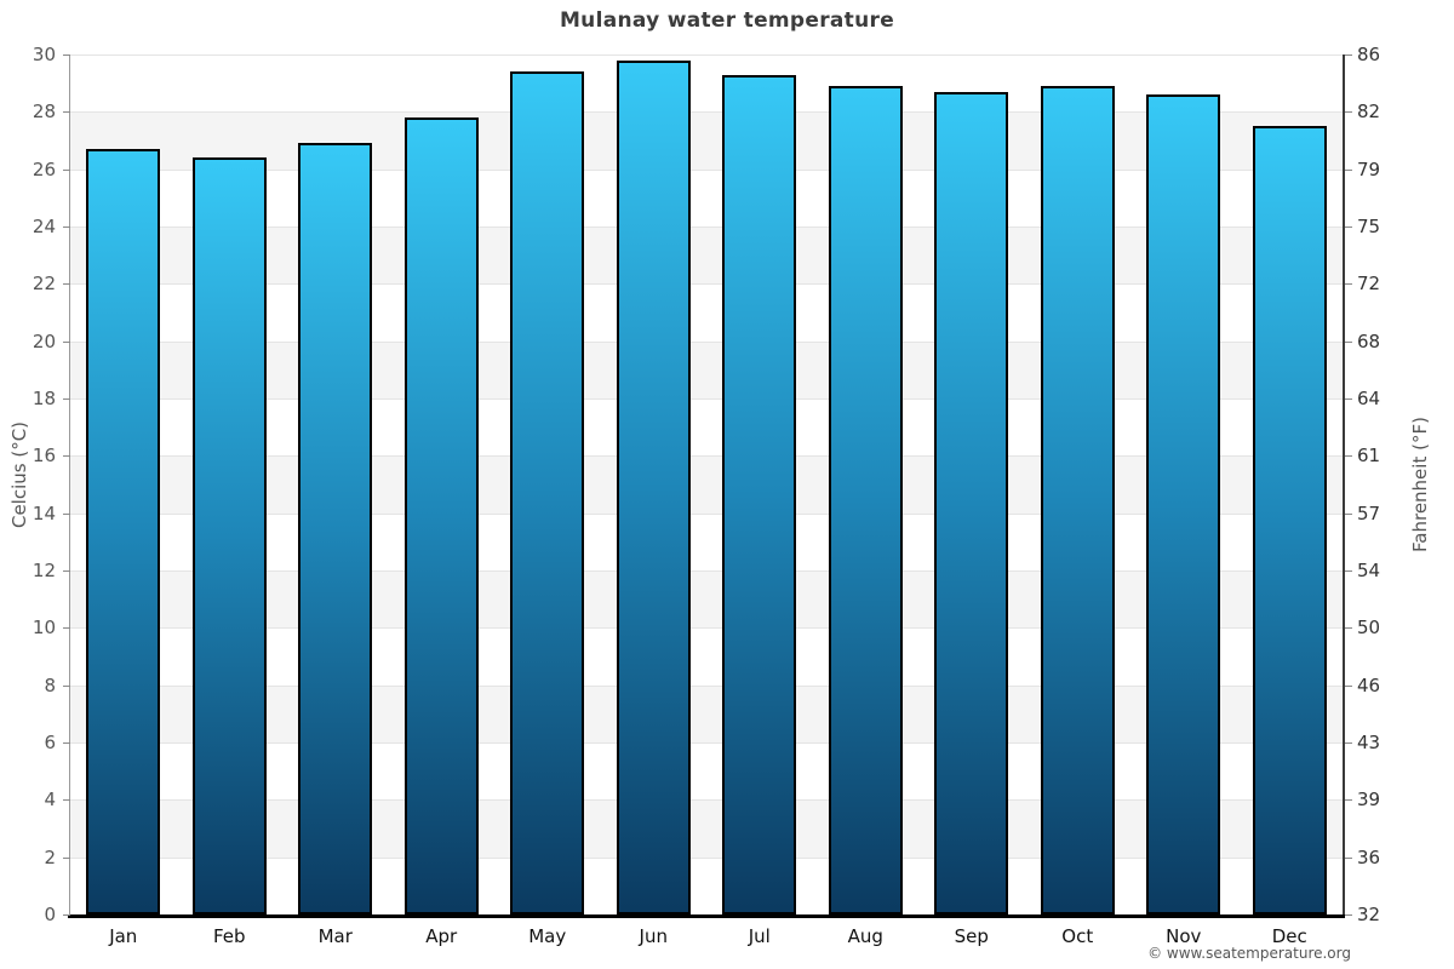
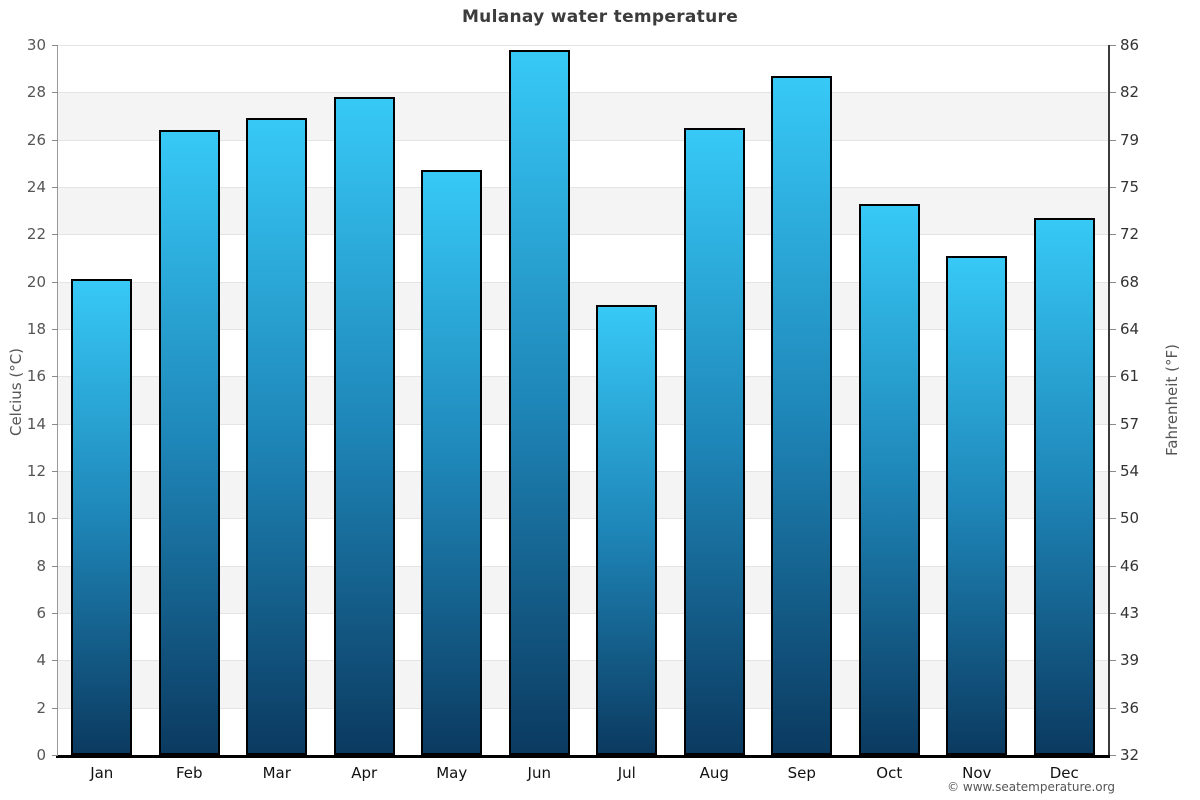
Jan: 26.7 -> 20.1
May: 29.4 -> 24.7
Jul: 29.3 -> 19.0
Aug: 28.9 -> 26.5
Oct: 28.9 -> 23.3
Nov: 28.6 -> 21.1
Dec: 27.5 -> 22.7
